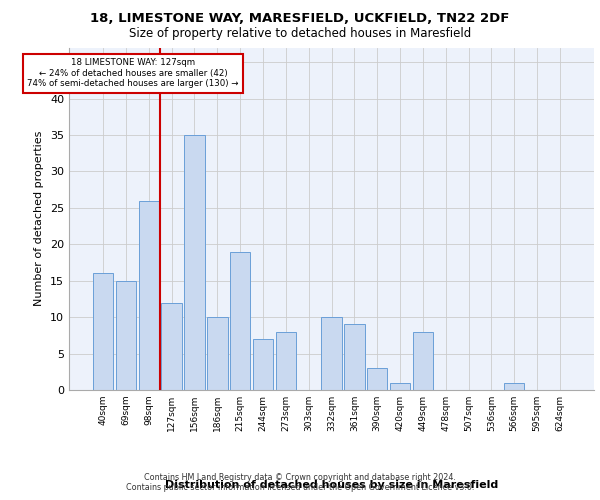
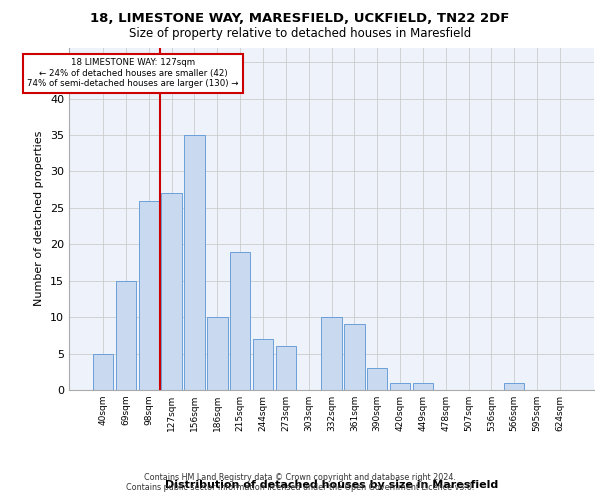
40sqm: 16 -> 5
127sqm: 12 -> 27
273sqm: 8 -> 6
449sqm: 8 -> 1
